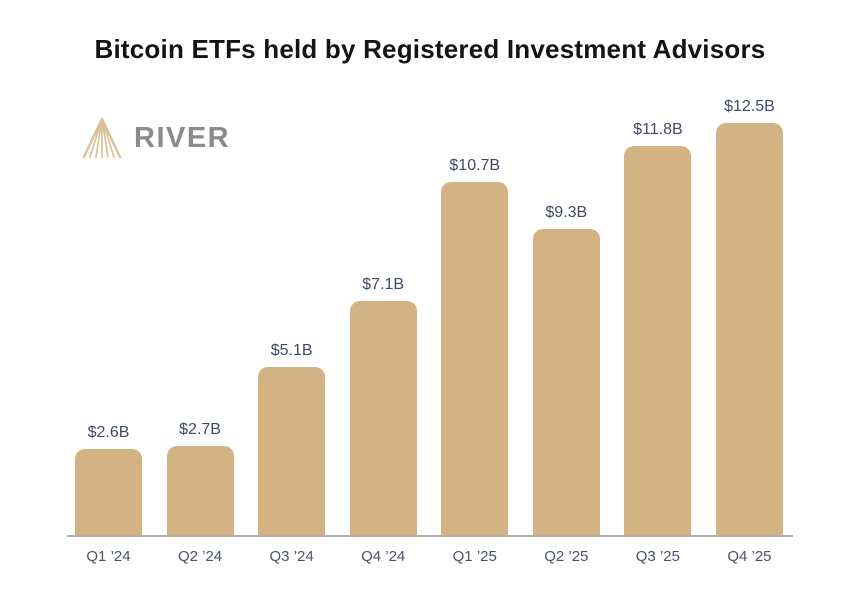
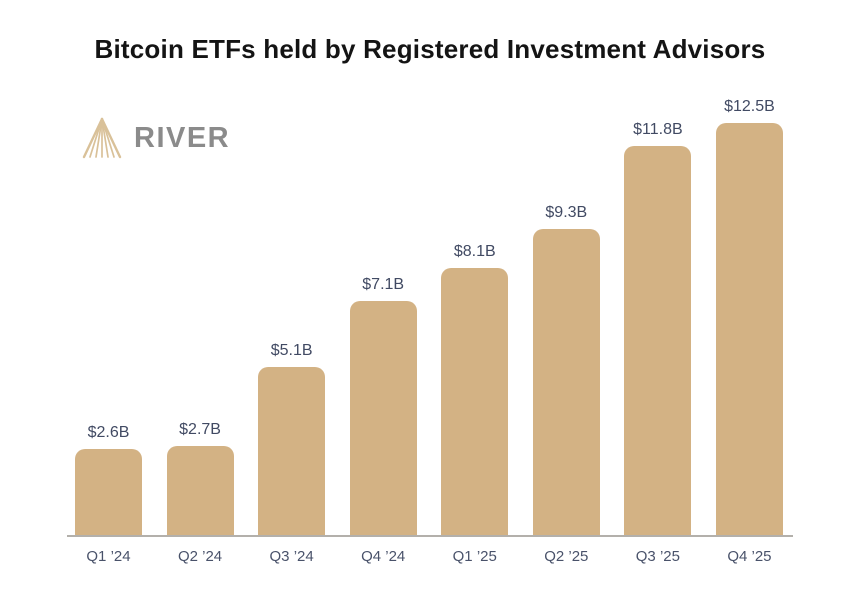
Q1 ’25: $10.7B -> $8.1B
